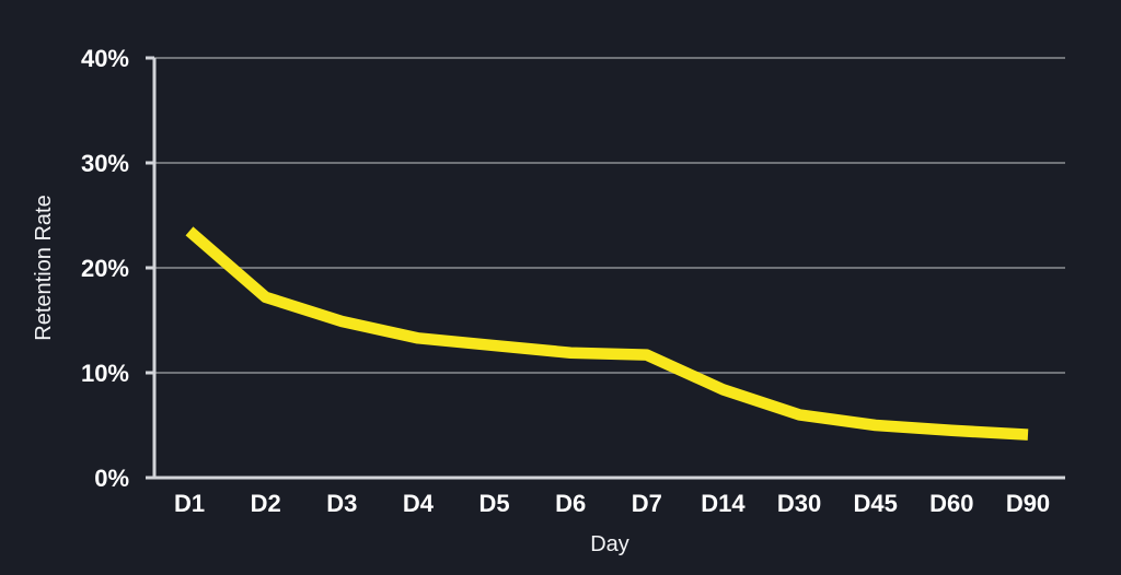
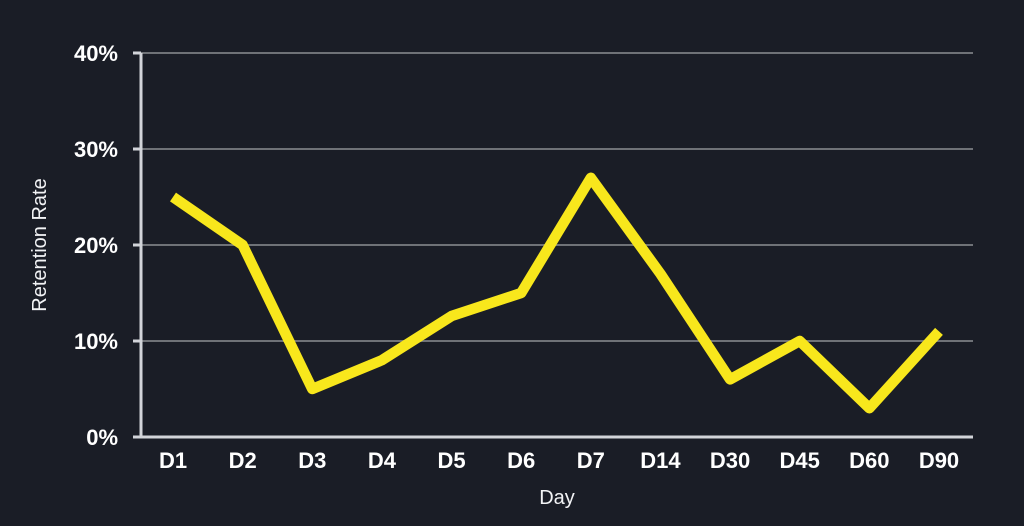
D1: 24% -> 25%
D2: 17% -> 20%
D3: 15% -> 5%
D4: 13% -> 8%
D6: 12% -> 15%
D7: 12% -> 27%
D14: 8% -> 17%
D45: 5% -> 10%
D60: 4% -> 3%
D90: 4% -> 11%
